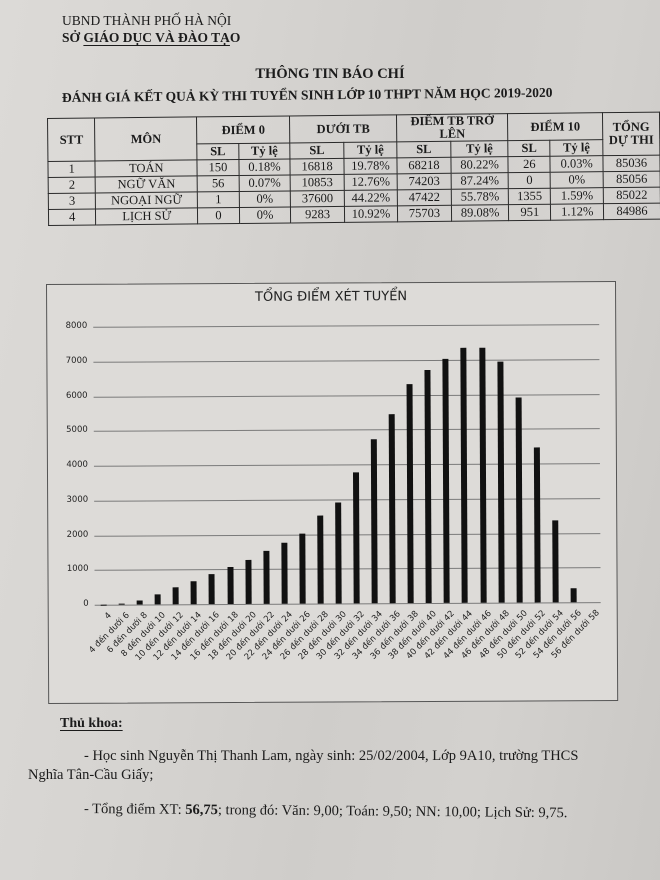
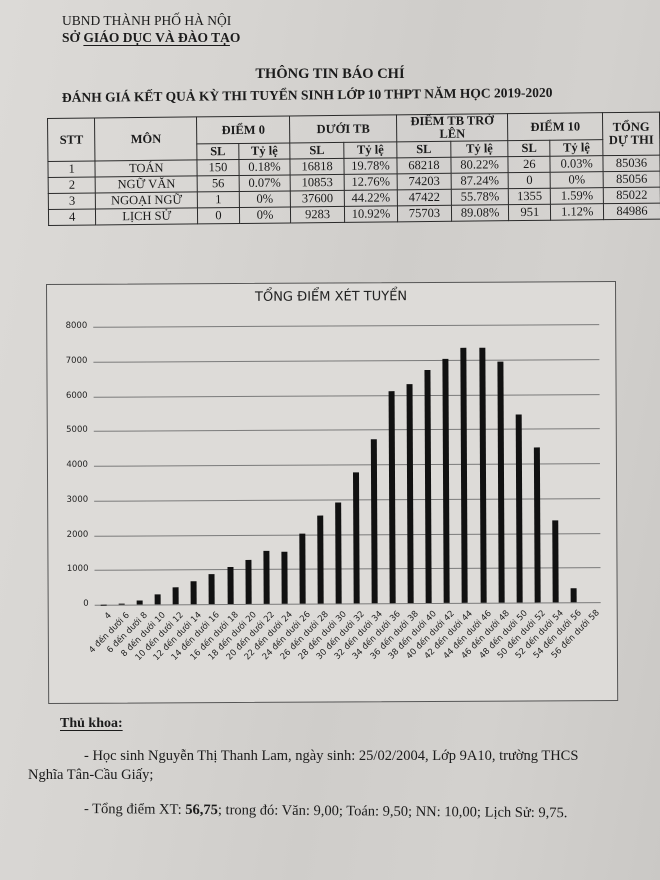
22 đến dưới 24: 1800 -> 1500
34 đến dưới 36: 5400 -> 6100
48 đến dưới 50: 5900 -> 5400
